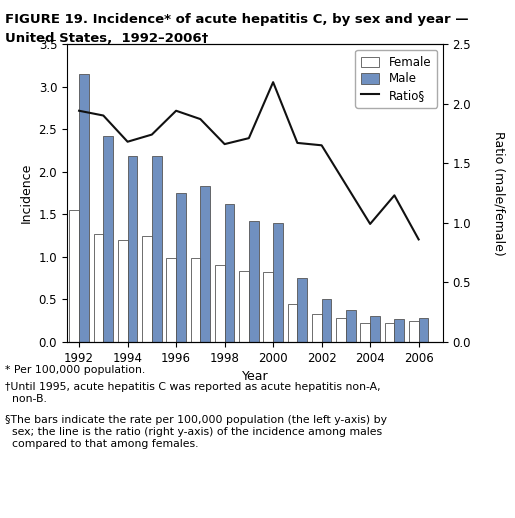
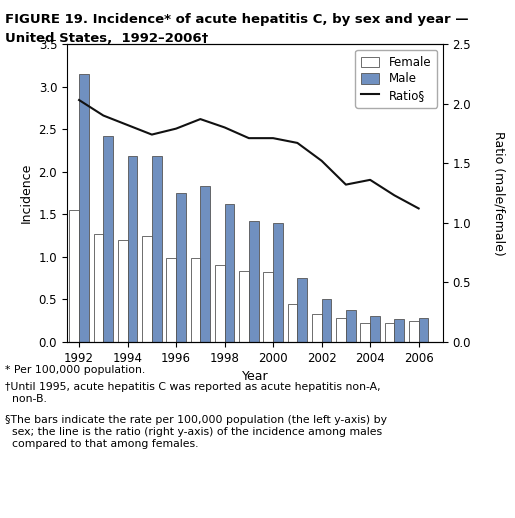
Ratio§/1992: 1.94 -> 2.03
Ratio§/1994: 1.68 -> 1.82
Ratio§/1996: 1.94 -> 1.79
Ratio§/1998: 1.66 -> 1.80
Ratio§/2000: 2.18 -> 1.71
Ratio§/2002: 1.65 -> 1.52
Ratio§/2004: 0.99 -> 1.36
Ratio§/2006: 0.86 -> 1.12
